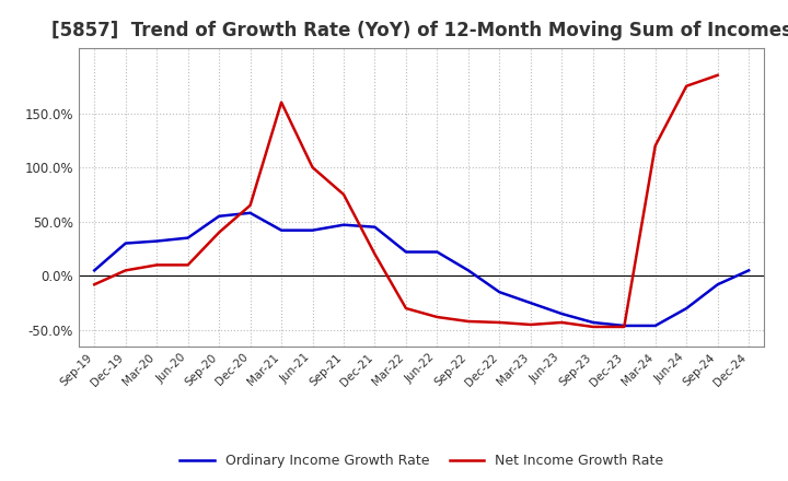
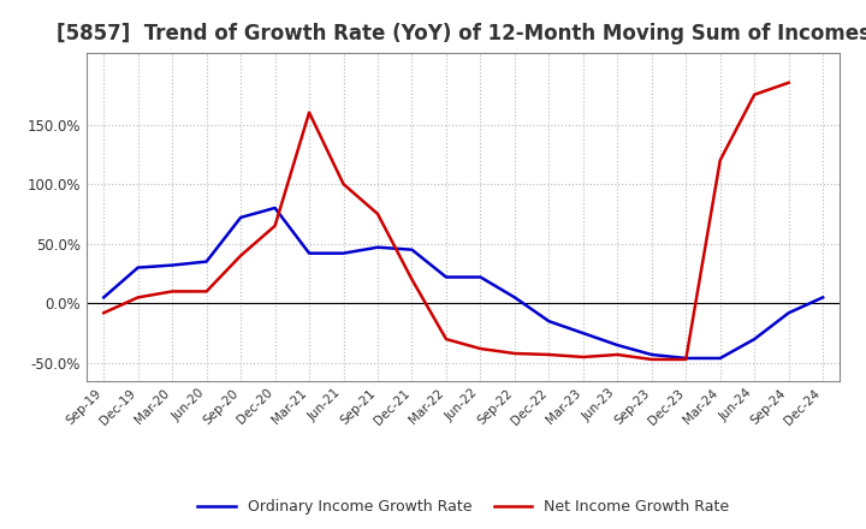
Ordinary Income Growth Rate/Sep-20: 55% -> 72%
Ordinary Income Growth Rate/Dec-20: 58% -> 80%
